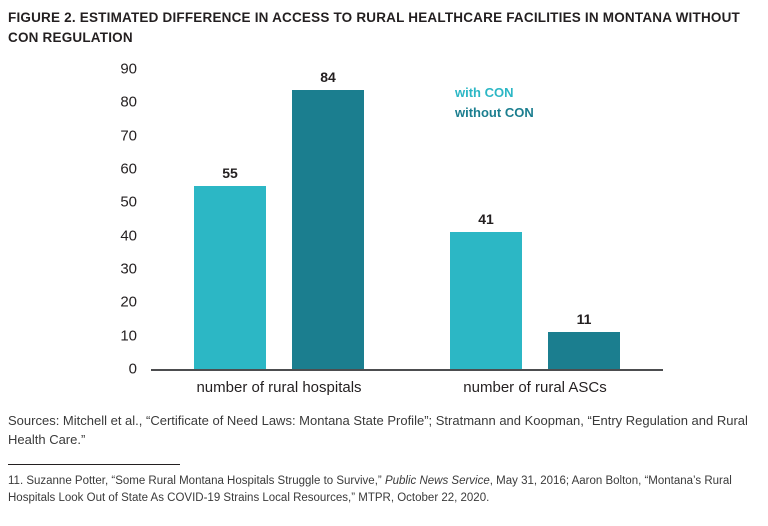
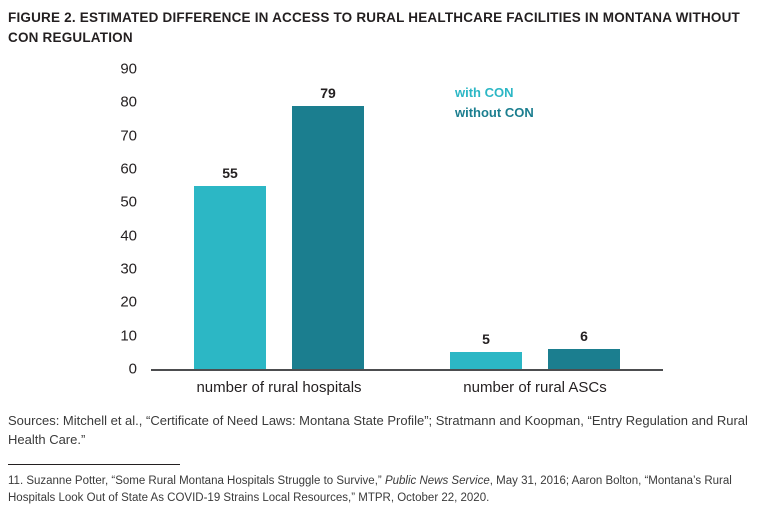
without CON/number of rural hospitals: 84 -> 79
with CON/number of rural ASCs: 41 -> 5
without CON/number of rural ASCs: 11 -> 6
